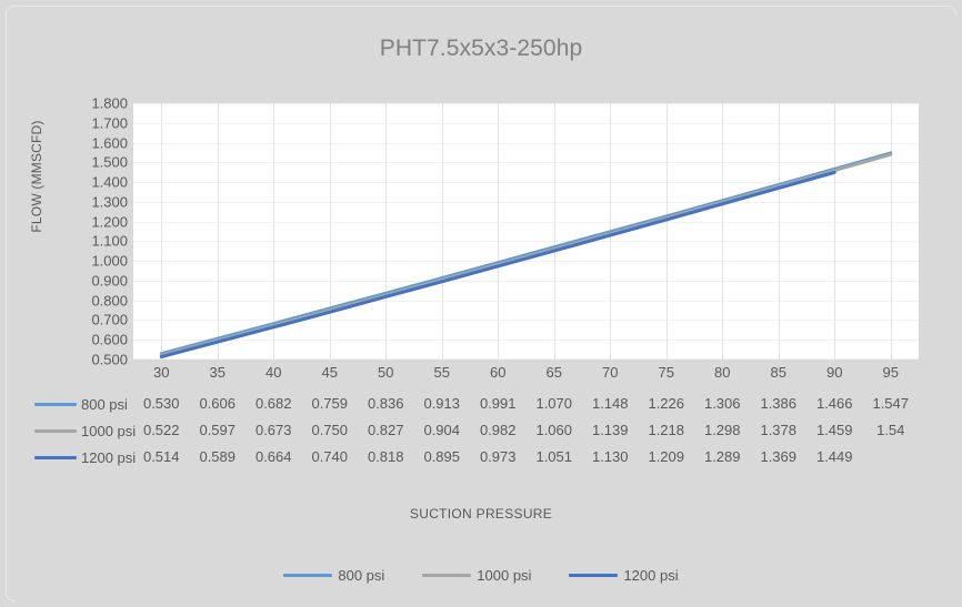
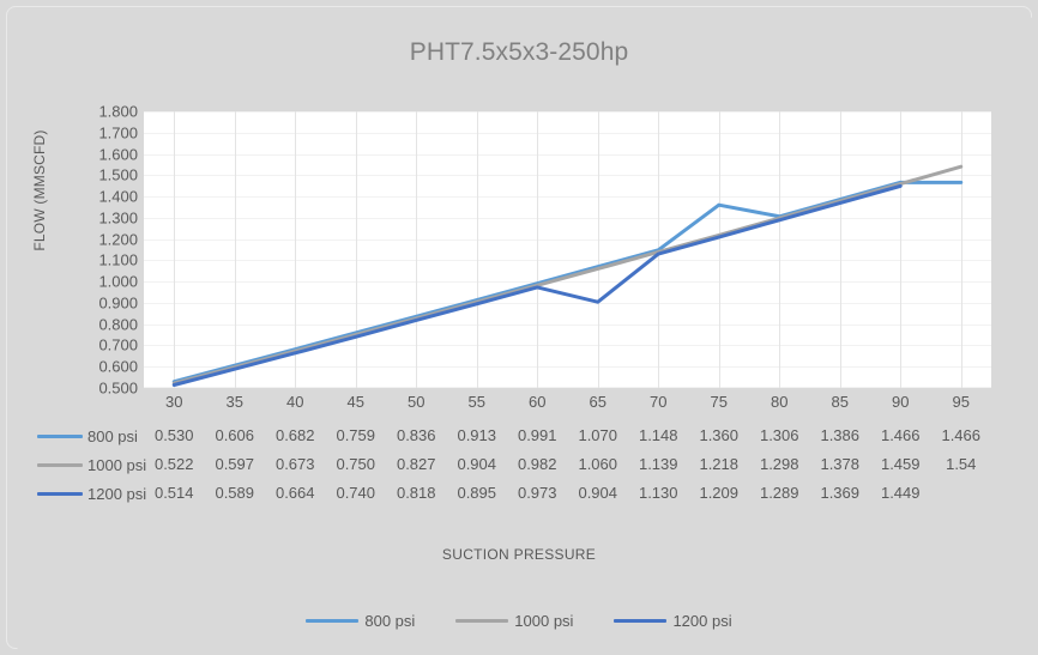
1200 psi/65: 1.051 -> 0.904
800 psi/75: 1.226 -> 1.360
800 psi/95: 1.547 -> 1.466
